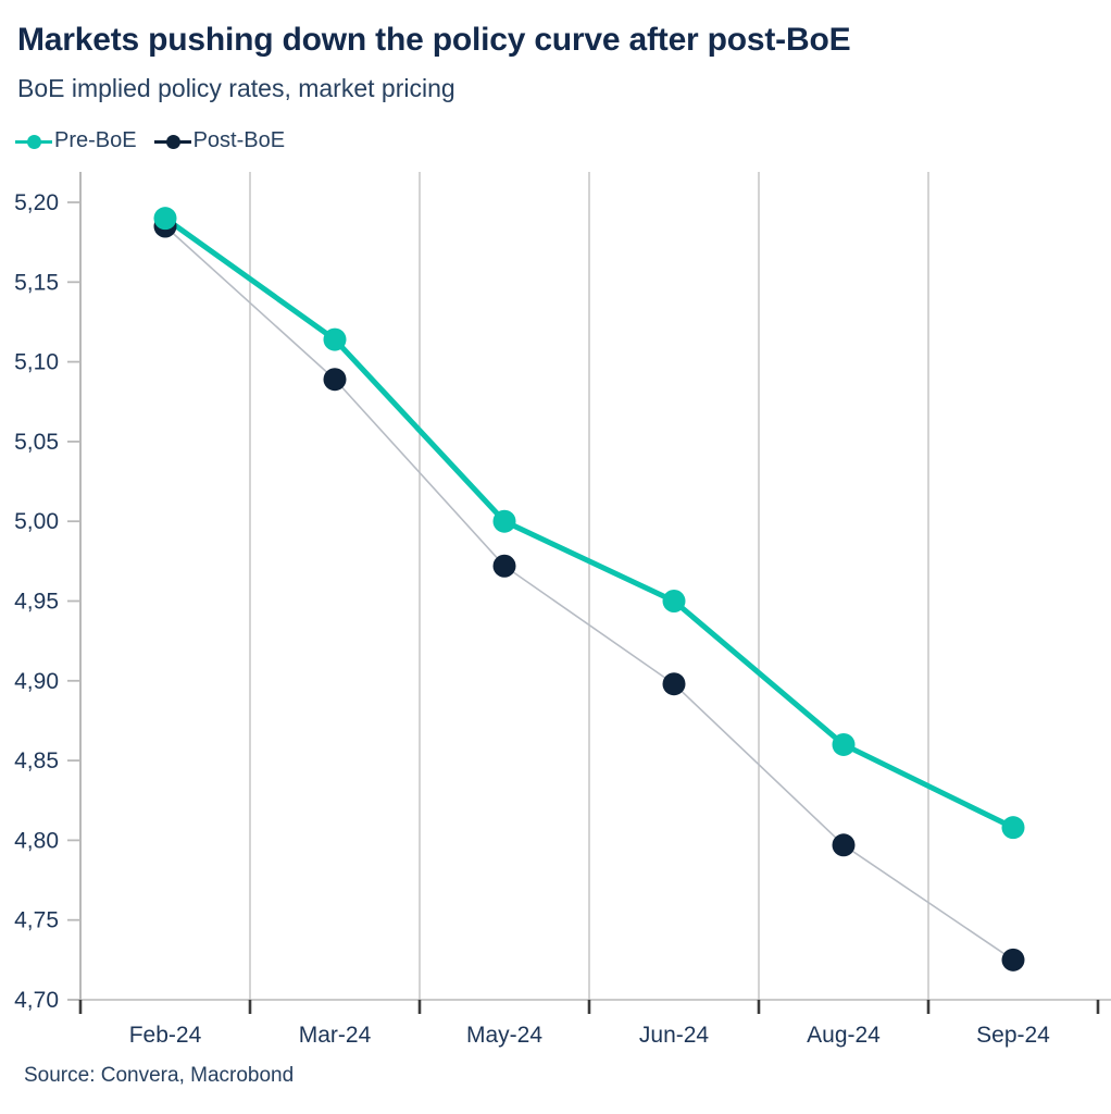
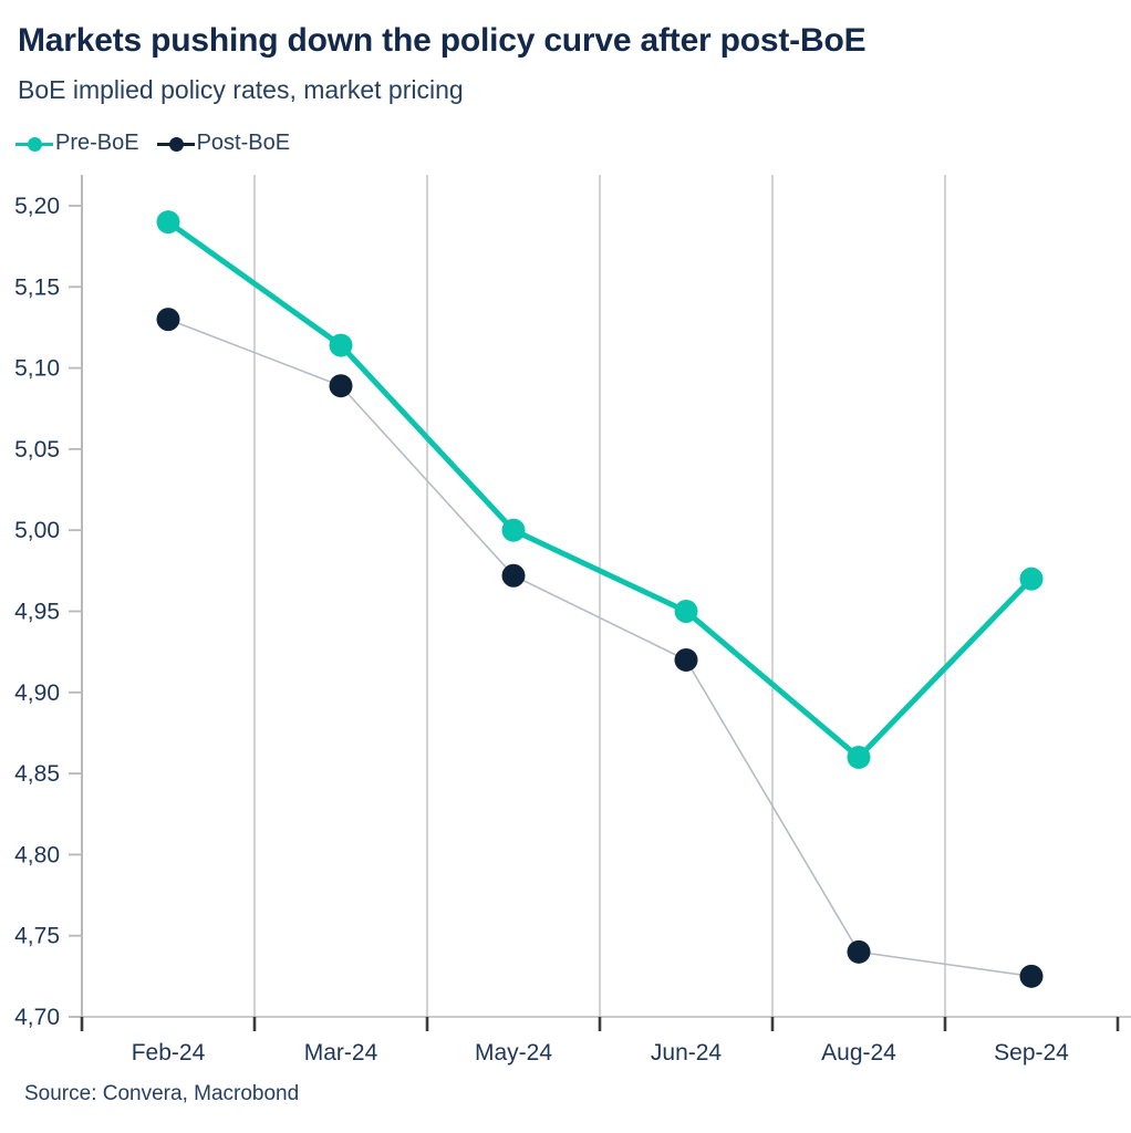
Post-BoE/Feb-24: 5,18 -> 5,13
Post-BoE/Jun-24: 4,90 -> 4,92
Post-BoE/Aug-24: 4,80 -> 4,74
Pre-BoE/Sep-24: 4,81 -> 4,97
